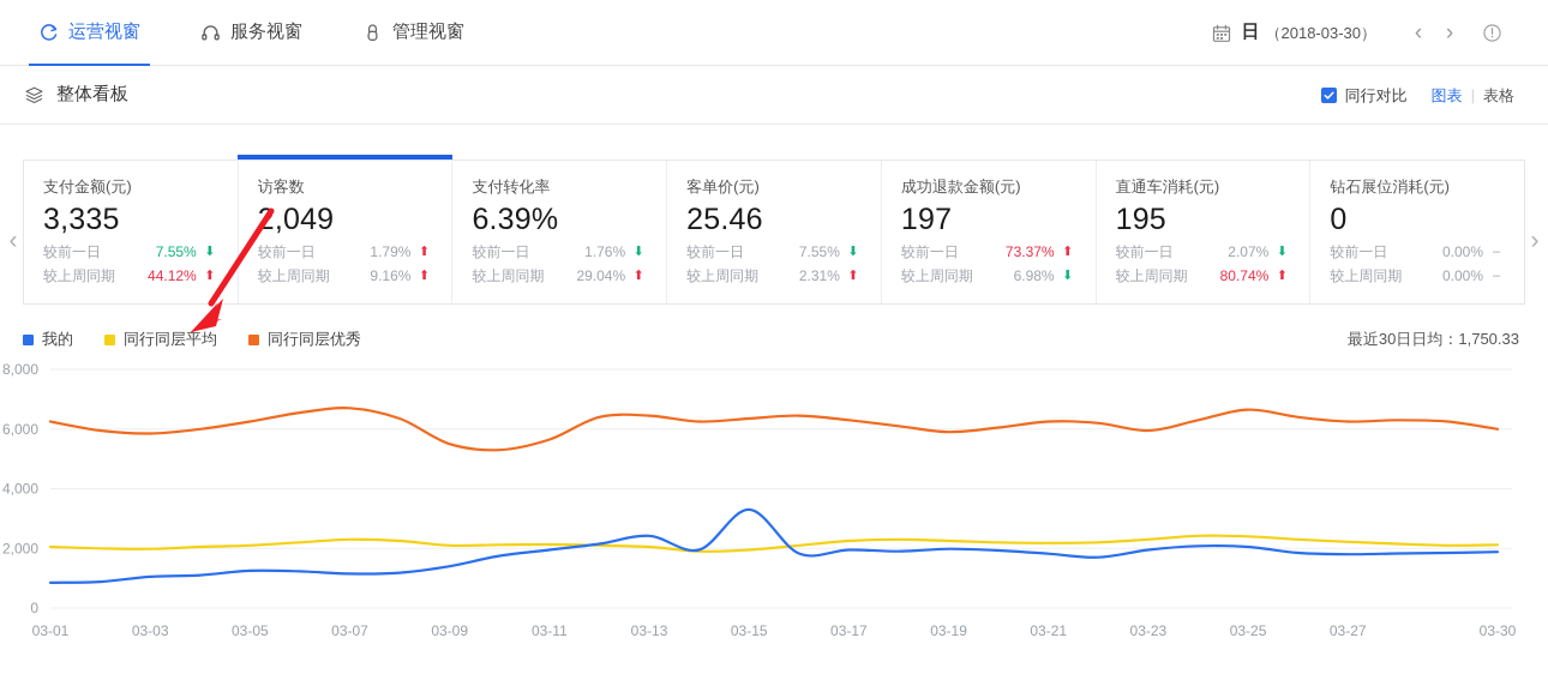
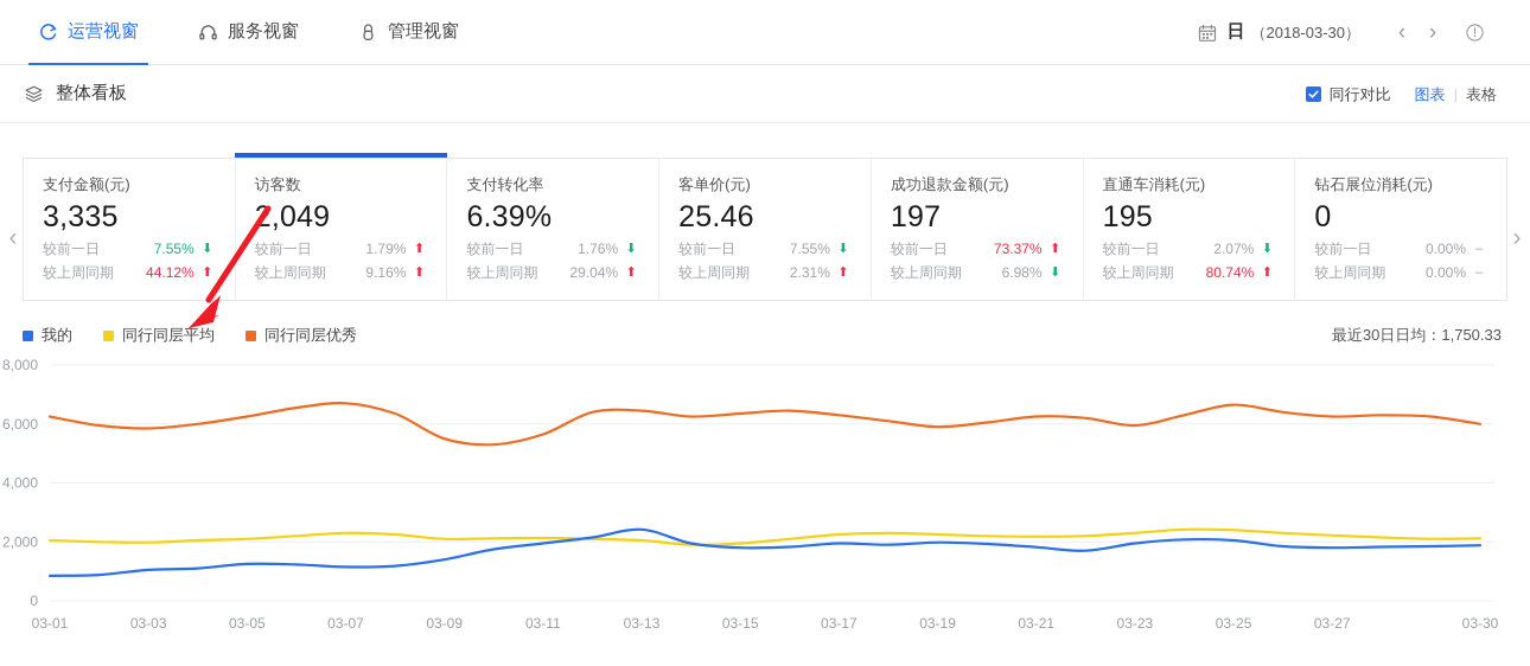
我的/03-15: 3300 -> 1800
